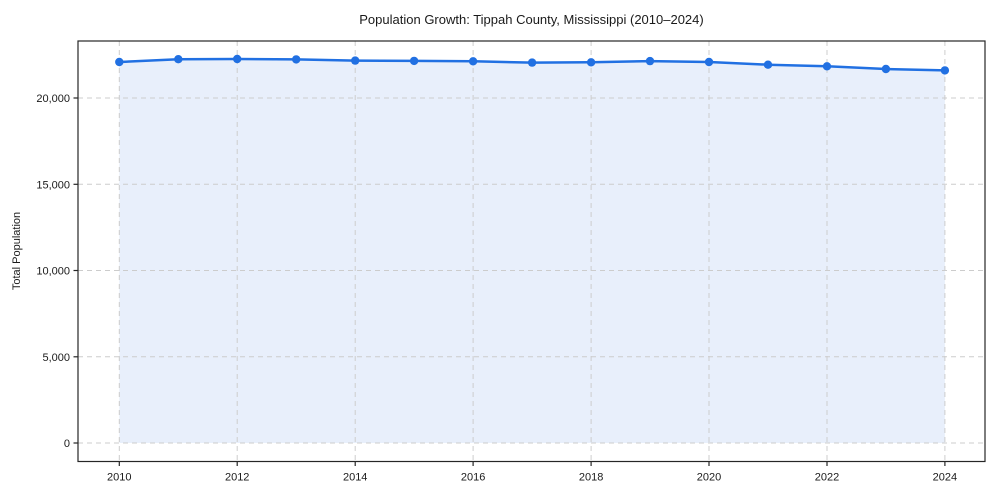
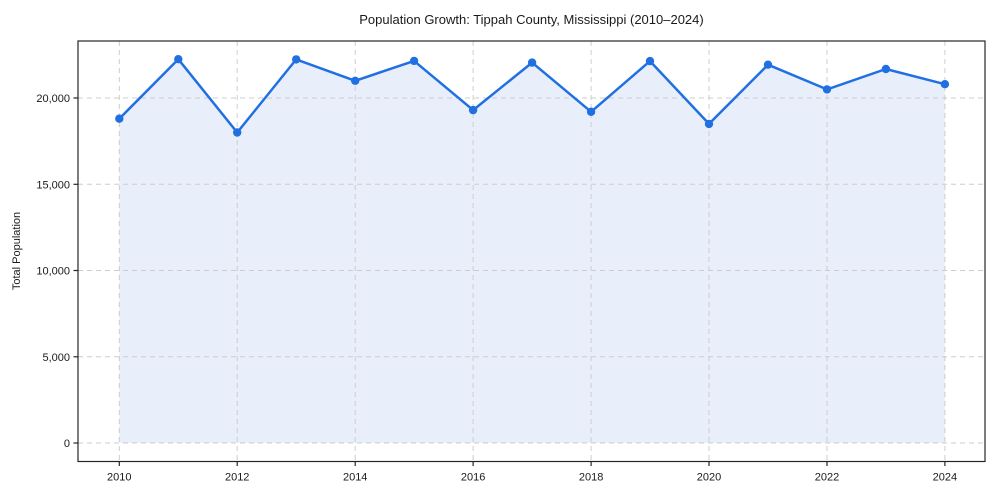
2010: 22100 -> 18800
2012: 22300 -> 18000
2014: 22200 -> 21000
2016: 22100 -> 19300
2018: 22100 -> 19200
2020: 22100 -> 18500
2022: 21800 -> 20500
2024: 21600 -> 20800
